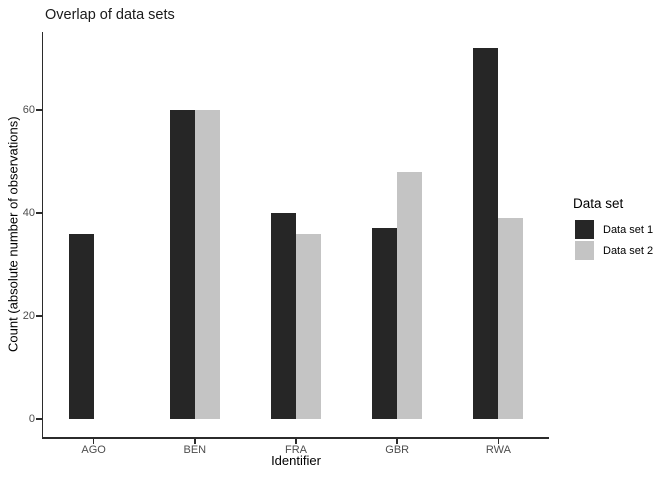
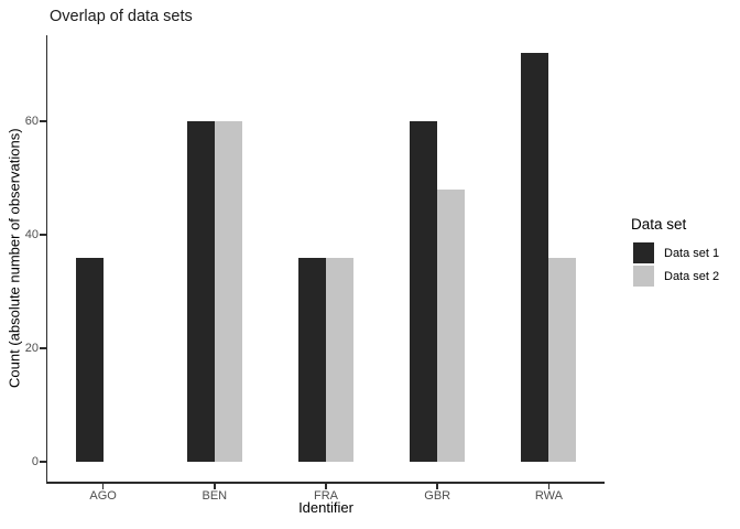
Data set 1/FRA: 40 -> 36
Data set 1/GBR: 37 -> 60
Data set 2/RWA: 39 -> 36
